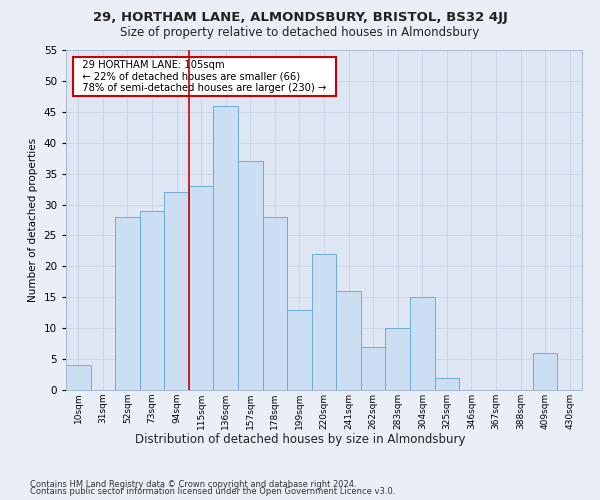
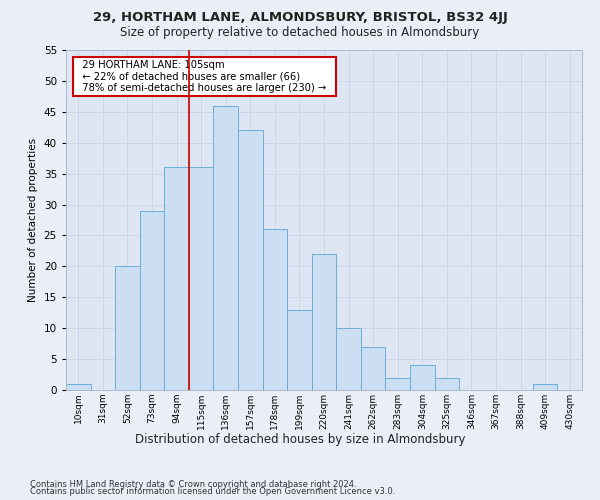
10sqm: 4 -> 1
52sqm: 28 -> 20
94sqm: 32 -> 36
115sqm: 33 -> 36
157sqm: 37 -> 42
178sqm: 28 -> 26
241sqm: 16 -> 10
283sqm: 10 -> 2
304sqm: 15 -> 4
409sqm: 6 -> 1
